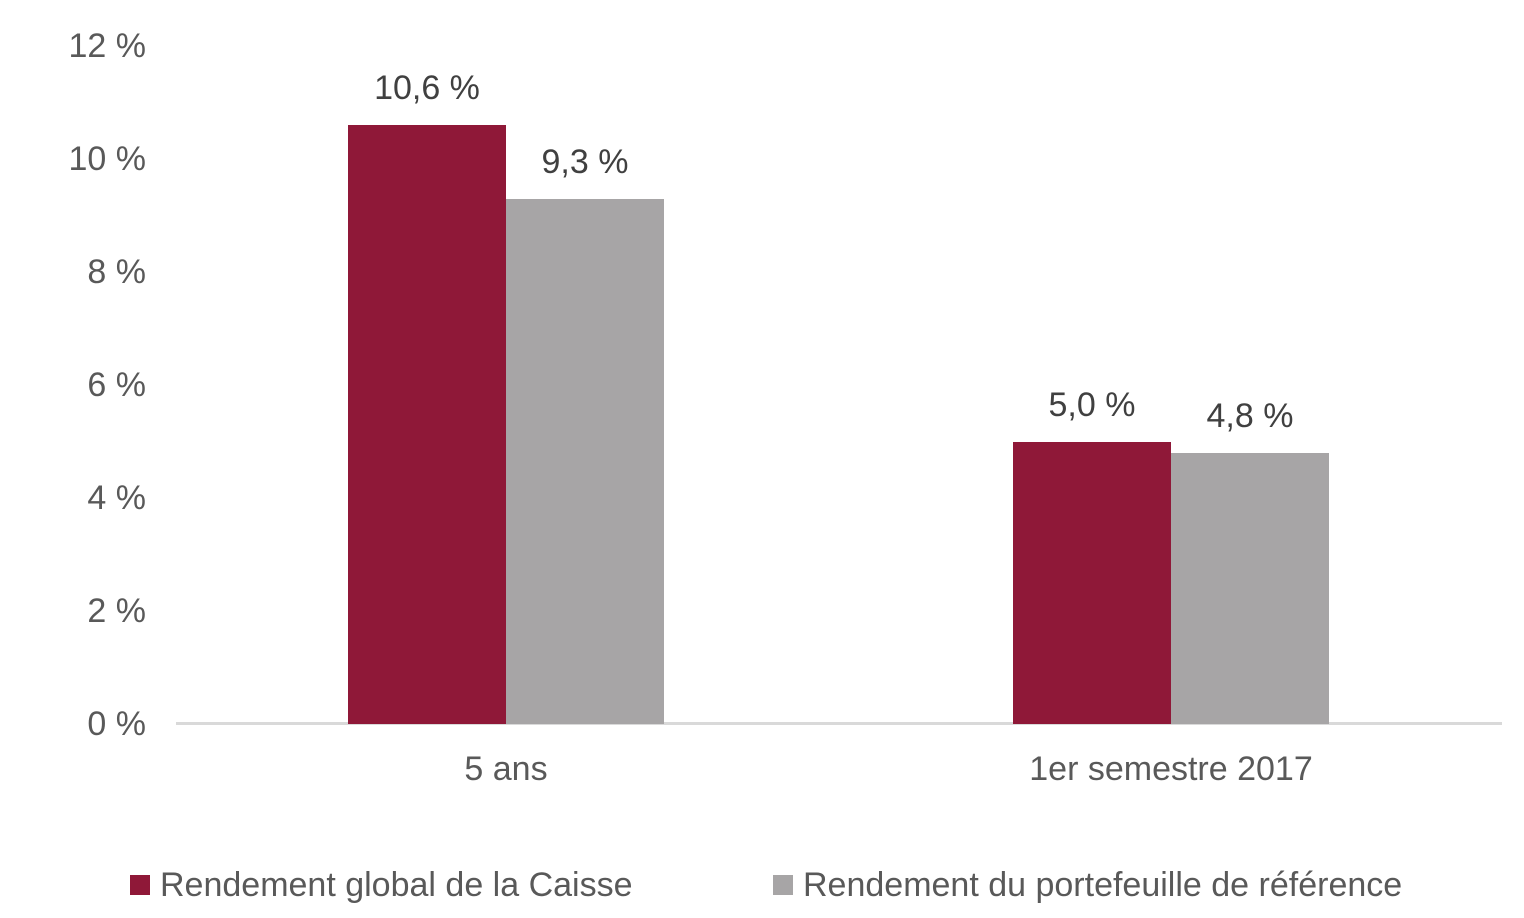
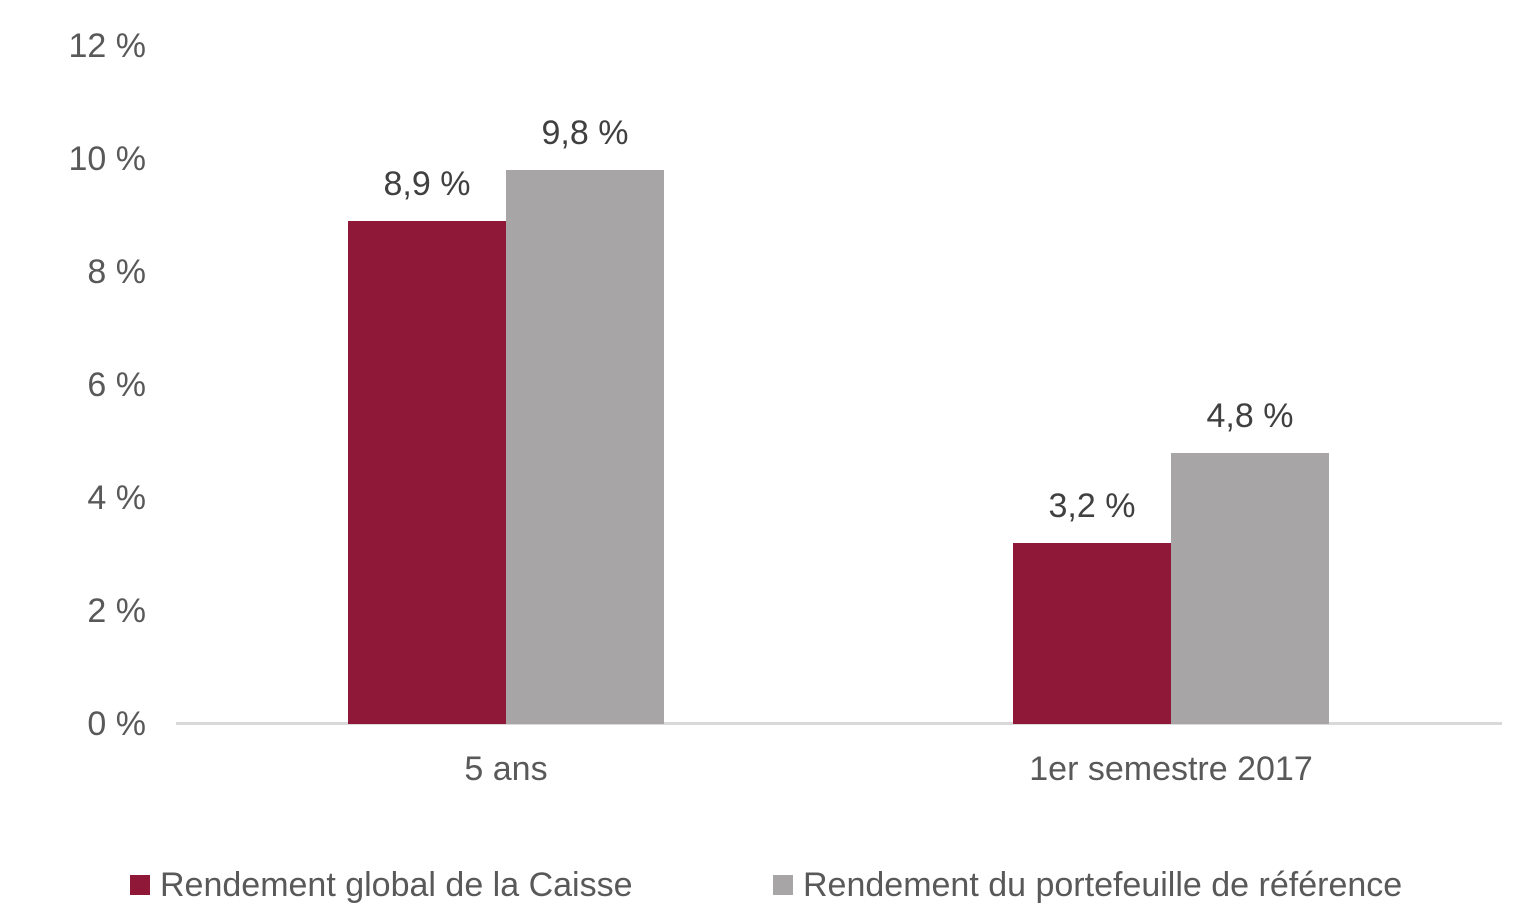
Rendement global de la Caisse/5 ans: 10,6 -> 8,9
Rendement du portefeuille de référence/5 ans: 9,3 -> 9,8
Rendement global de la Caisse/1er semestre 2017: 5,0 -> 3,2
